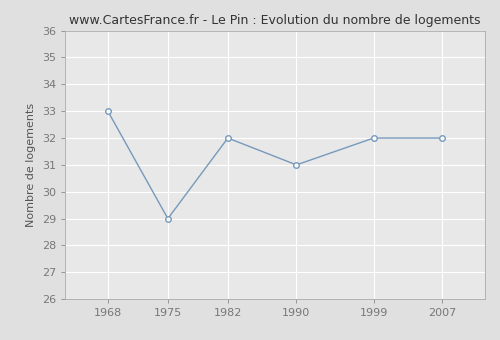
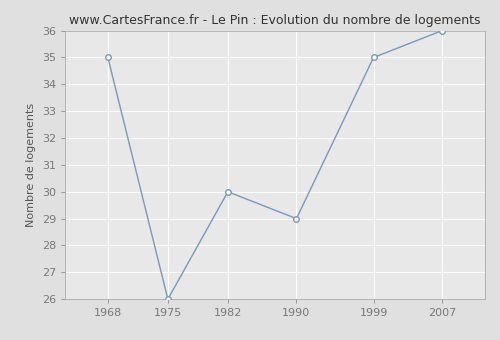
1968: 33 -> 35
1975: 29 -> 26
1982: 32 -> 30
1990: 31 -> 29
1999: 32 -> 35
2007: 32 -> 36
